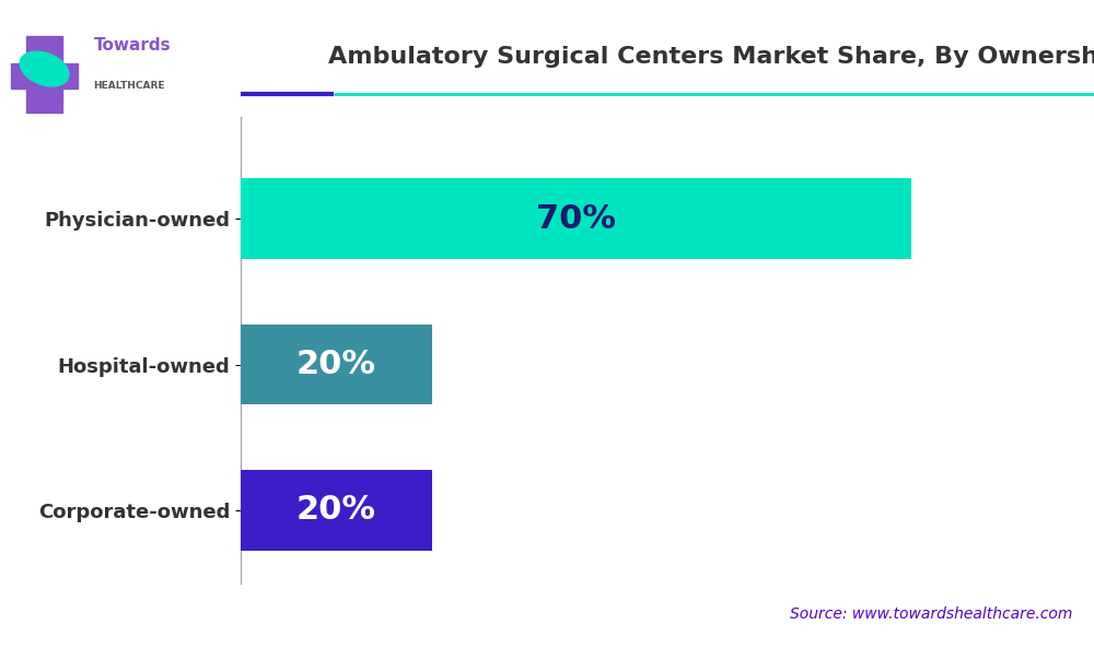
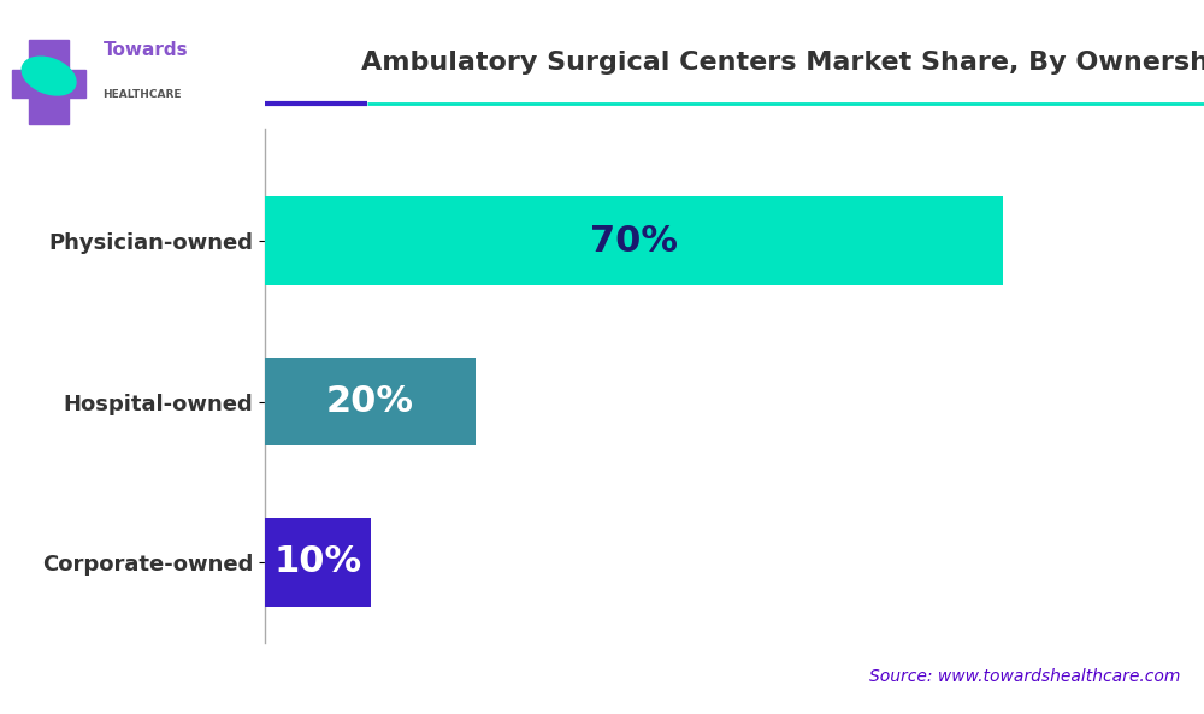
Corporate-owned: 20% -> 10%
